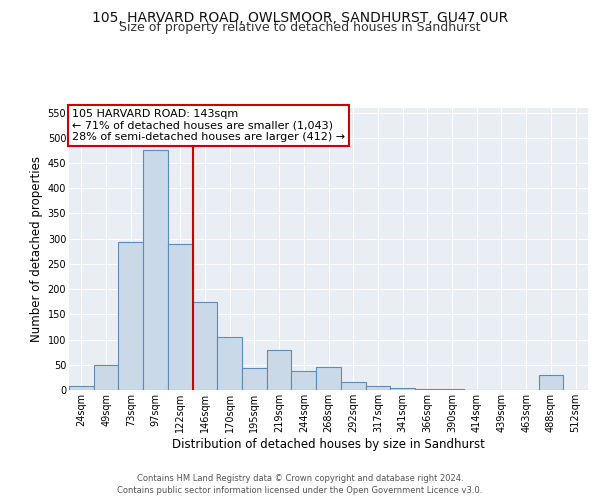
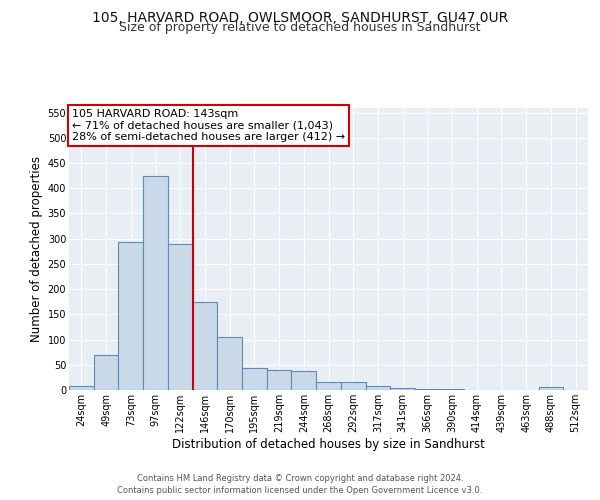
49sqm: 50 -> 70
97sqm: 476 -> 425
219sqm: 80 -> 40
268sqm: 46 -> 16
488sqm: 30 -> 5
